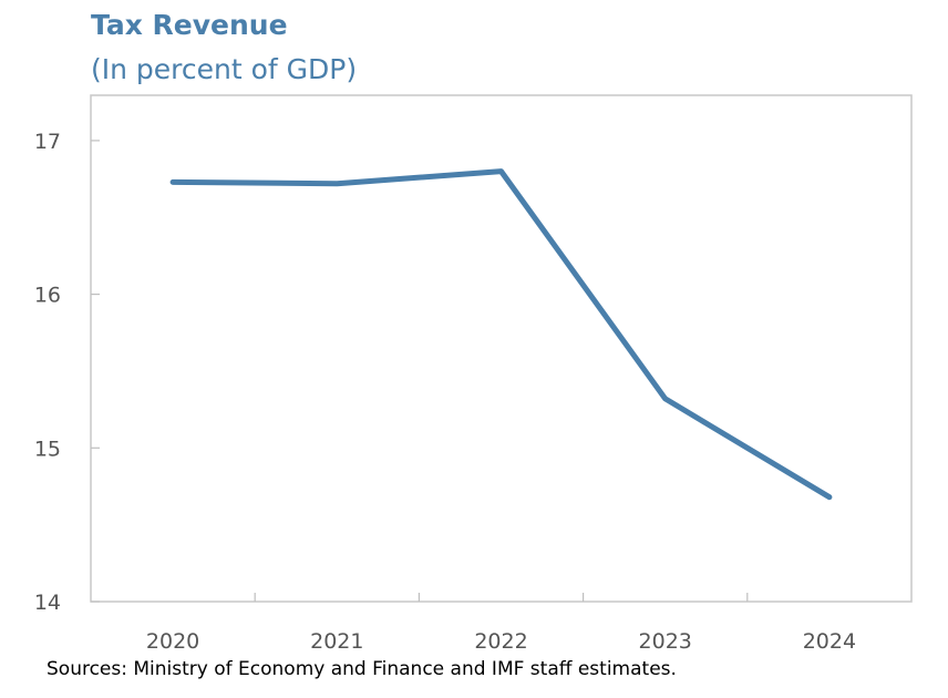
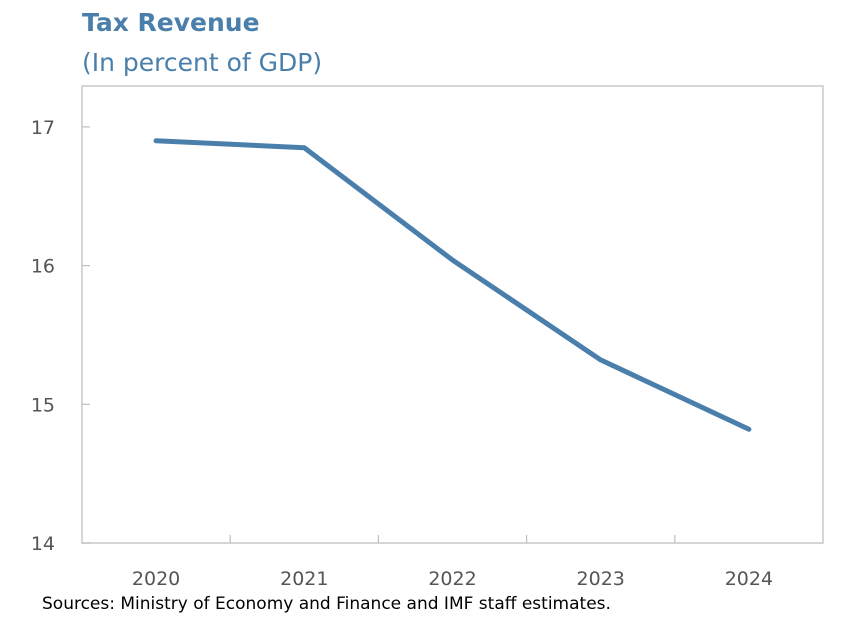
2020: 16.73 -> 16.90
2021: 16.72 -> 16.85
2022: 16.80 -> 16.04
2024: 14.68 -> 14.82
